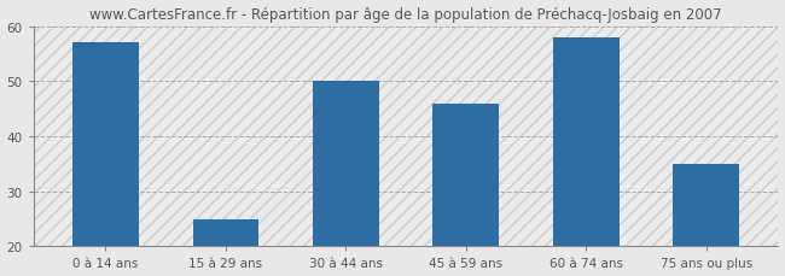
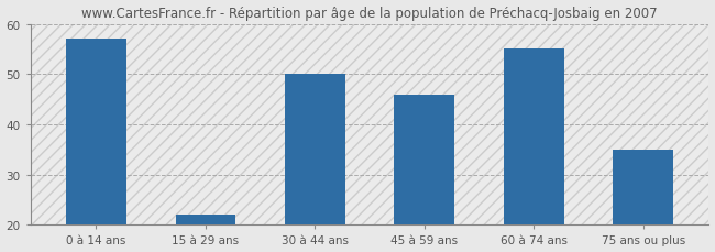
15 à 29 ans: 25 -> 22
60 à 74 ans: 58 -> 55
